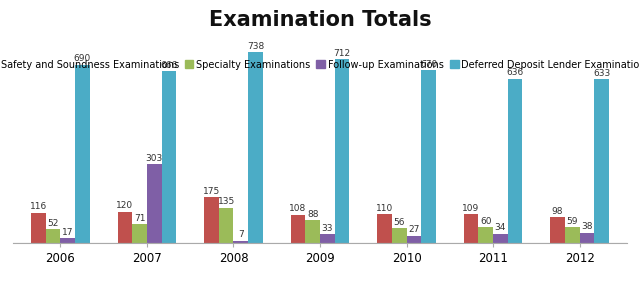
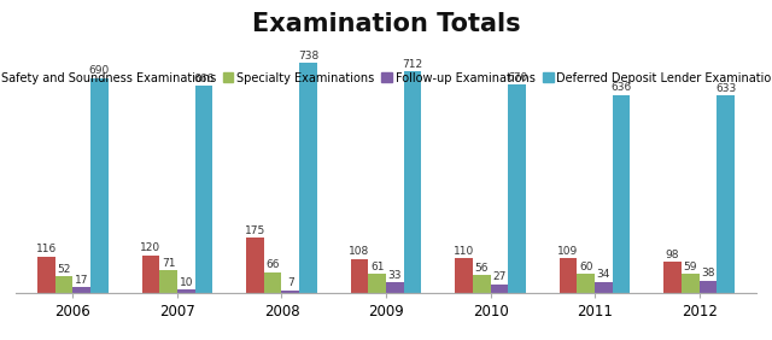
Follow-up Examinations/2007: 303 -> 10
Specialty Examinations/2008: 135 -> 66
Specialty Examinations/2009: 88 -> 61
